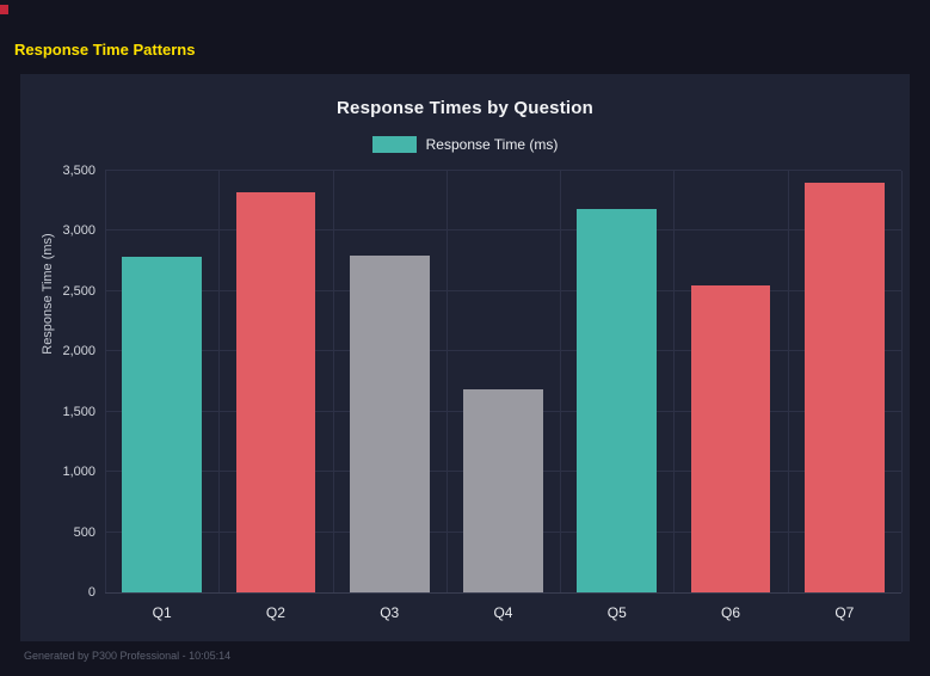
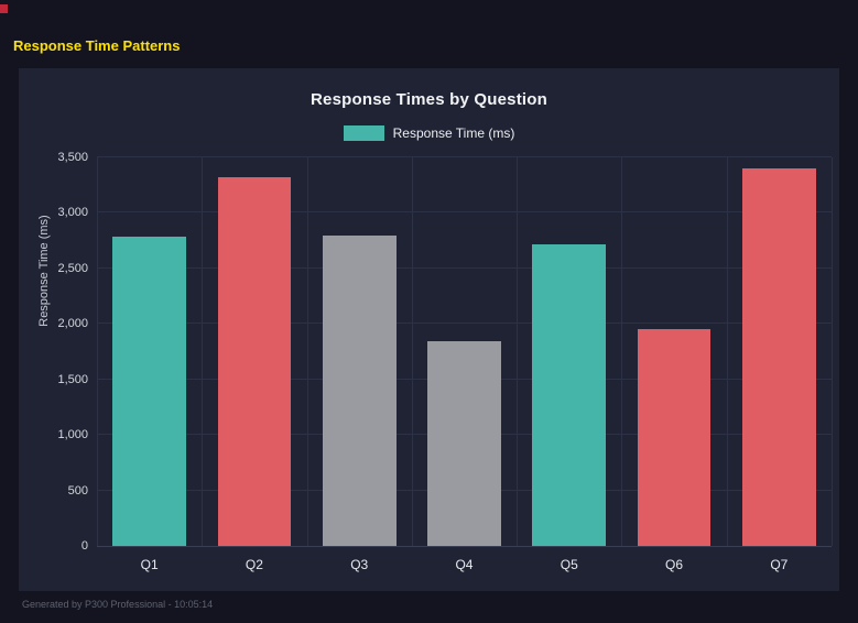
Q4: 1690 -> 1840
Q5: 3180 -> 2720
Q6: 2550 -> 1950
